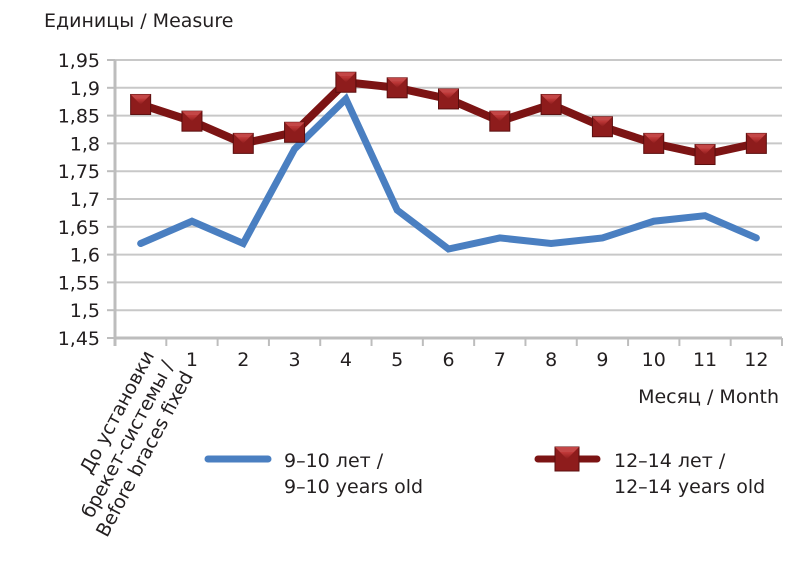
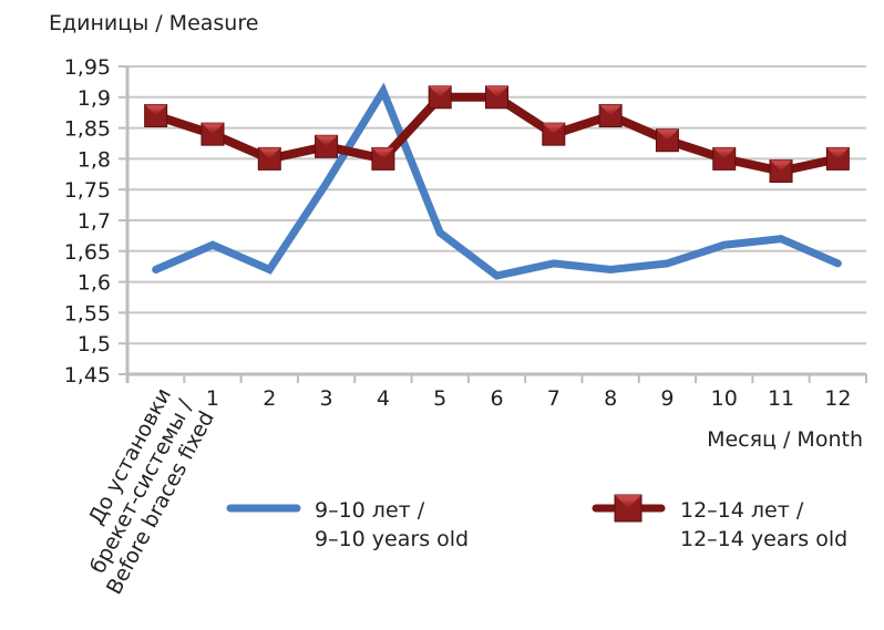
9–10 лет / 9–10 years old/3: 1,79 -> 1,76
9–10 лет / 9–10 years old/4: 1,88 -> 1,91
12–14 лет / 12–14 years old/4: 1,91 -> 1,80
12–14 лет / 12–14 years old/6: 1,88 -> 1,90
